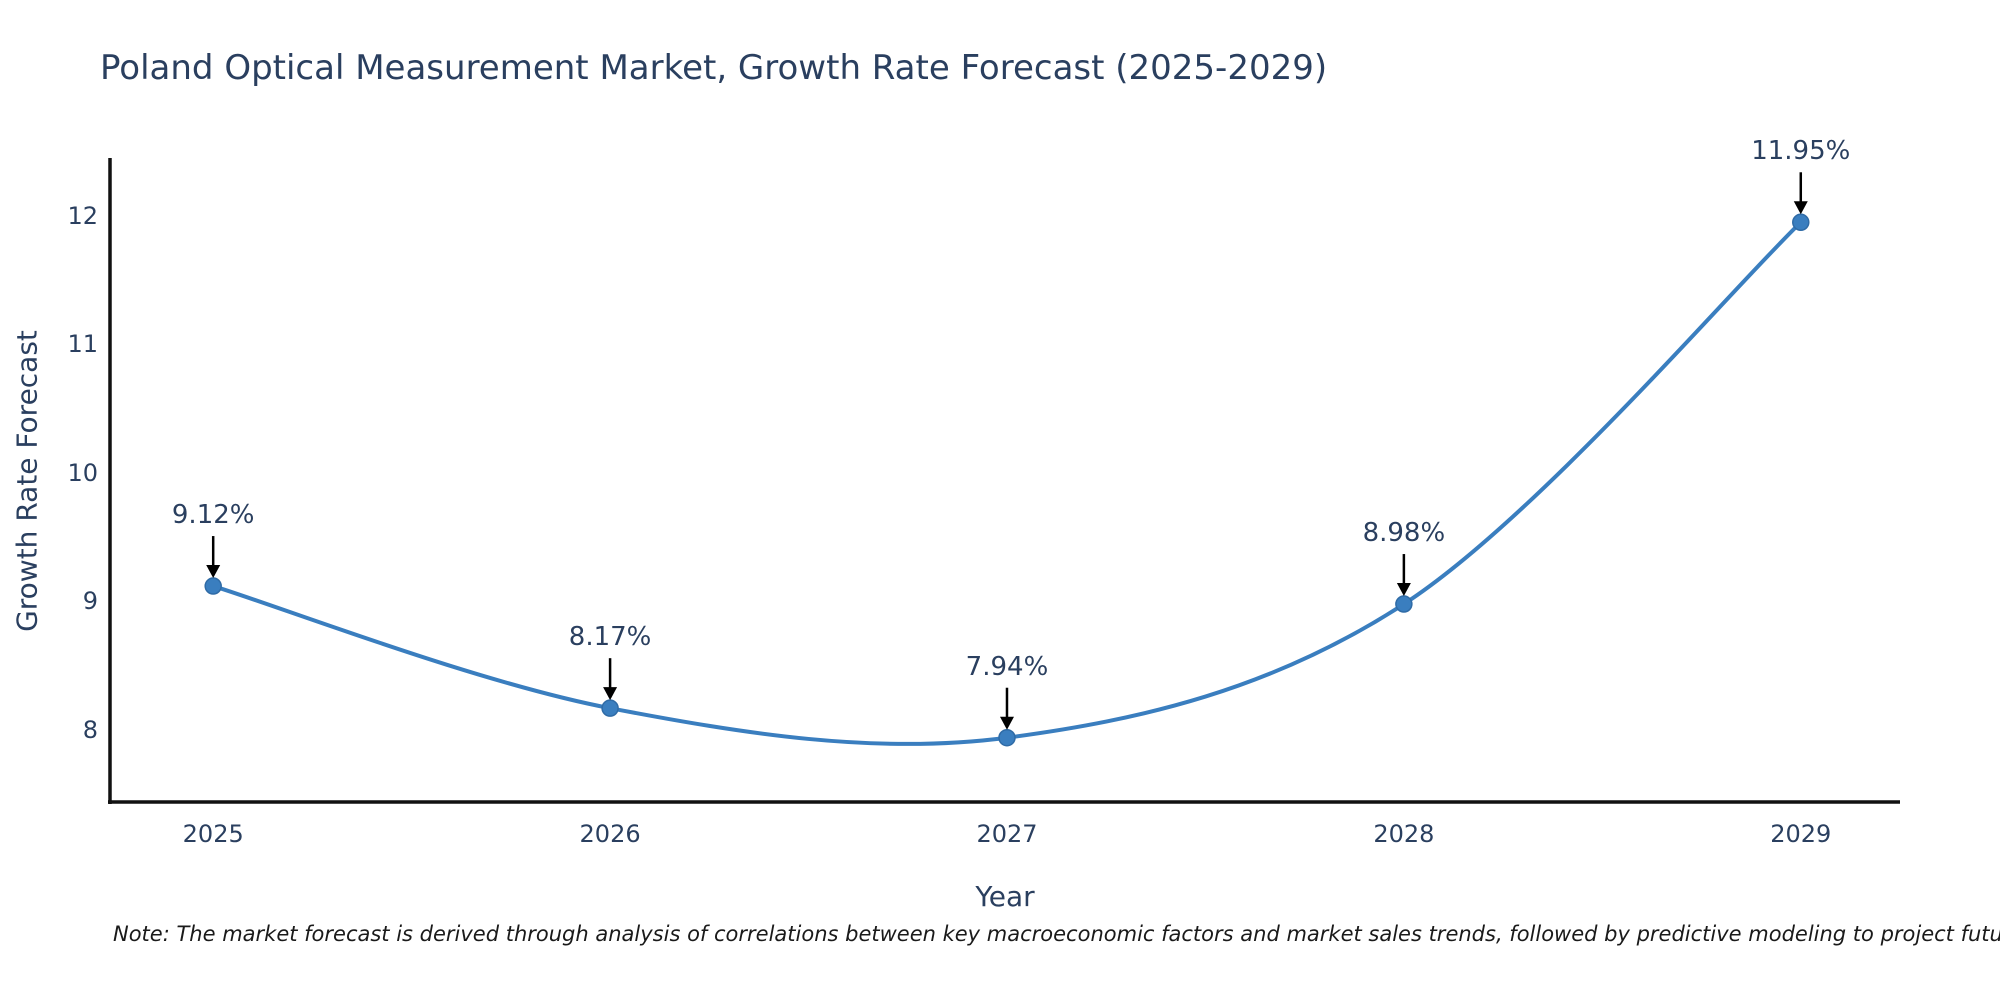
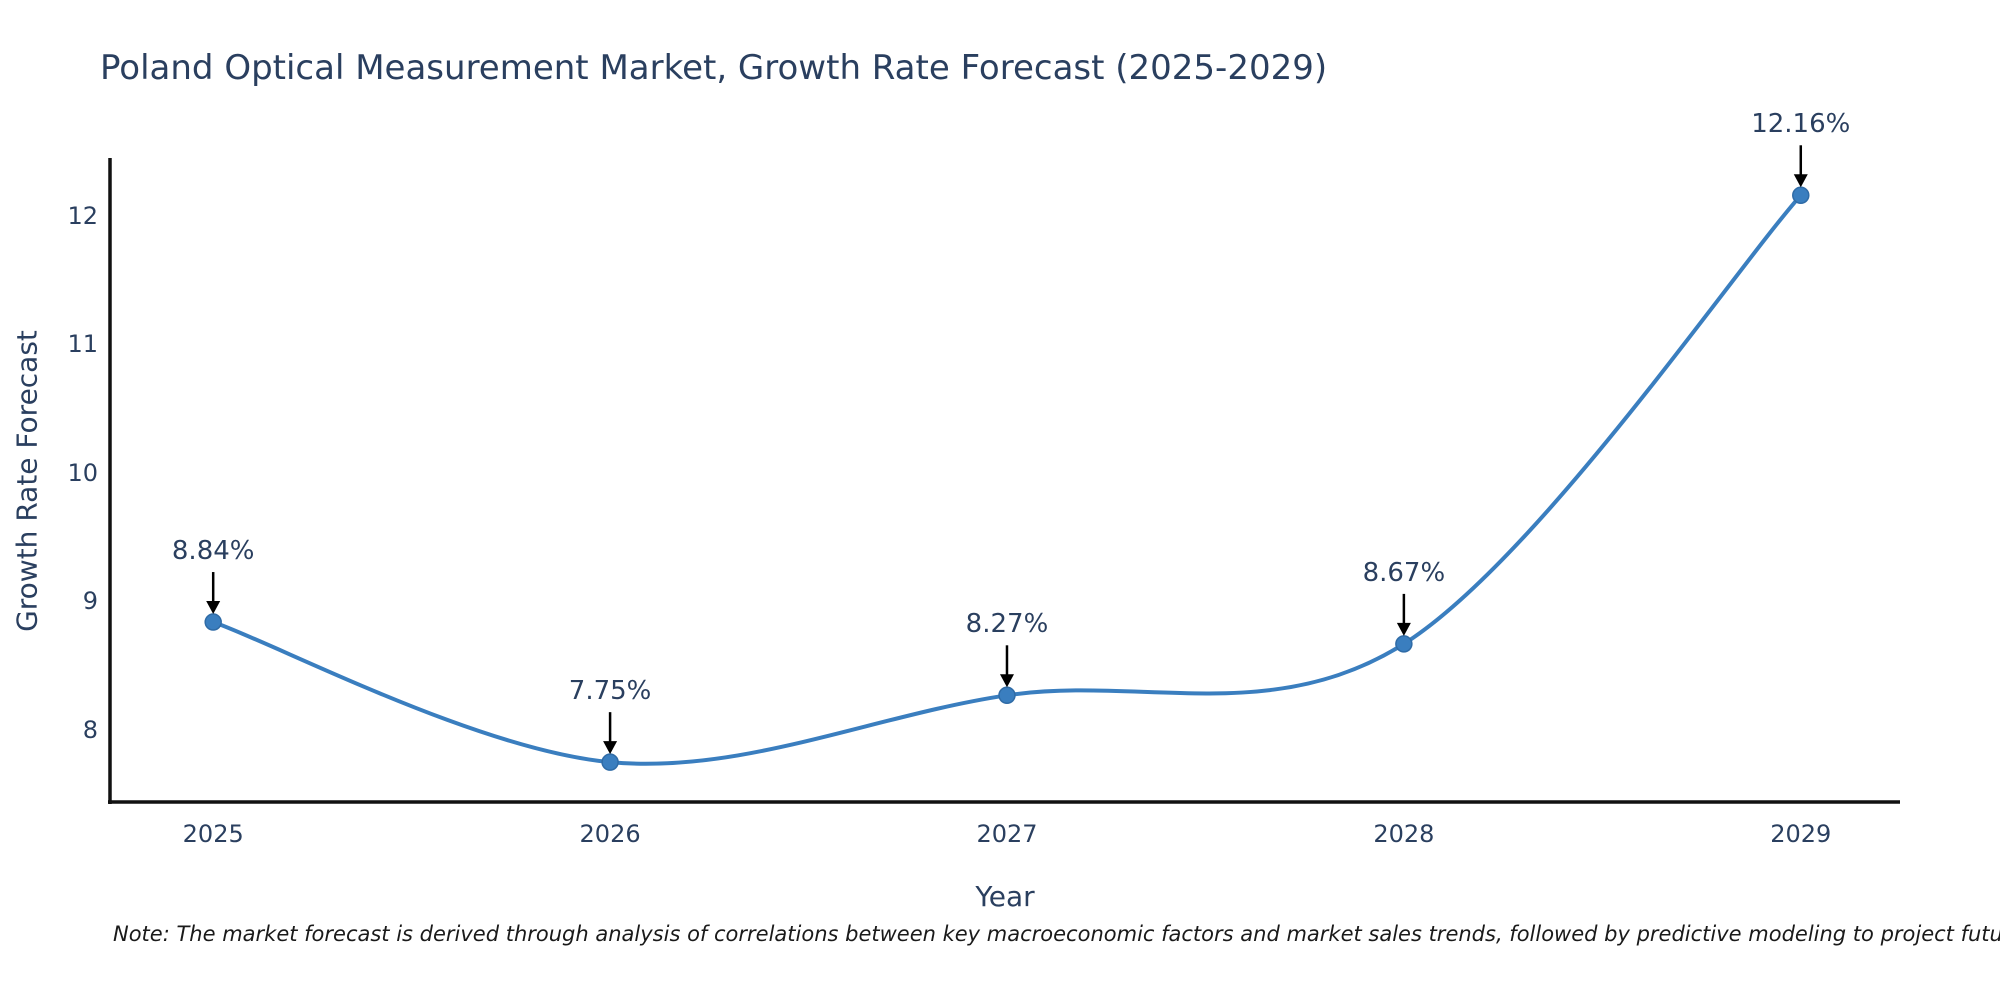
2025: 9.12% -> 8.84%
2026: 8.17% -> 7.75%
2027: 7.94% -> 8.27%
2028: 8.98% -> 8.67%
2029: 11.95% -> 12.16%
